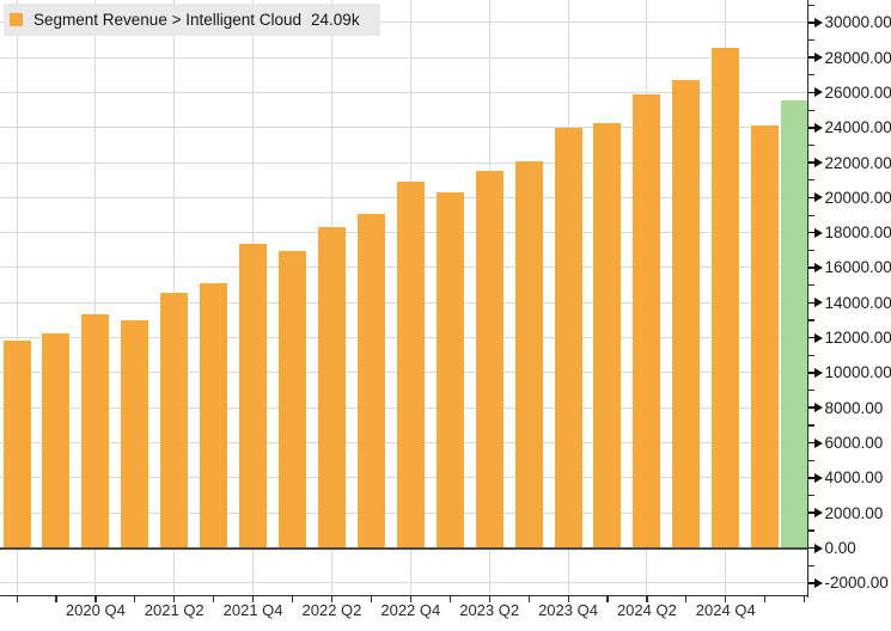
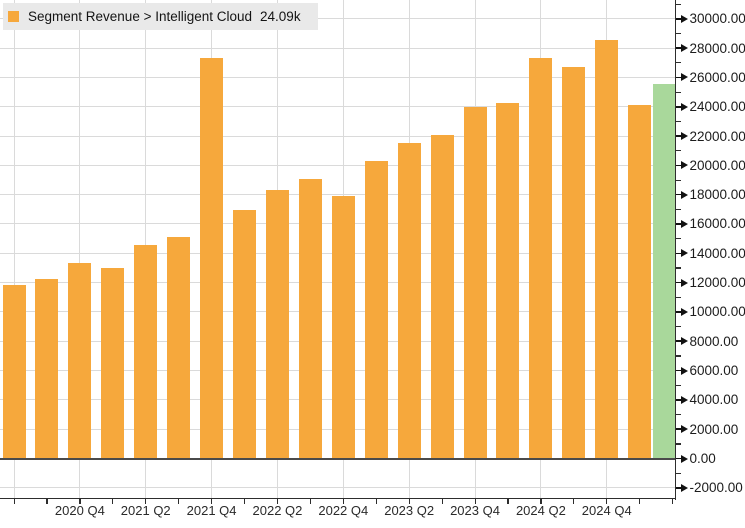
2021 Q4: 17400 -> 27300
2022 Q4: 20900 -> 17900
2024 Q2: 25900 -> 27300
